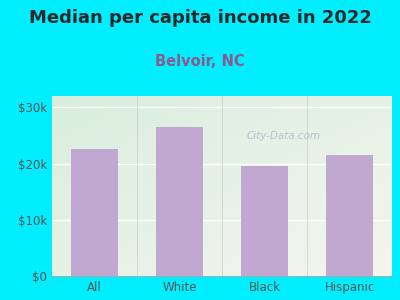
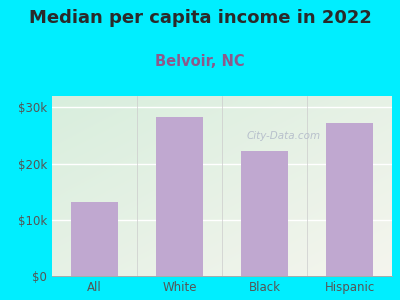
All: $22.5k -> $13.2k
White: $26.5k -> $28.2k
Black: $19.5k -> $22.2k
Hispanic: $21.5k -> $27.2k
